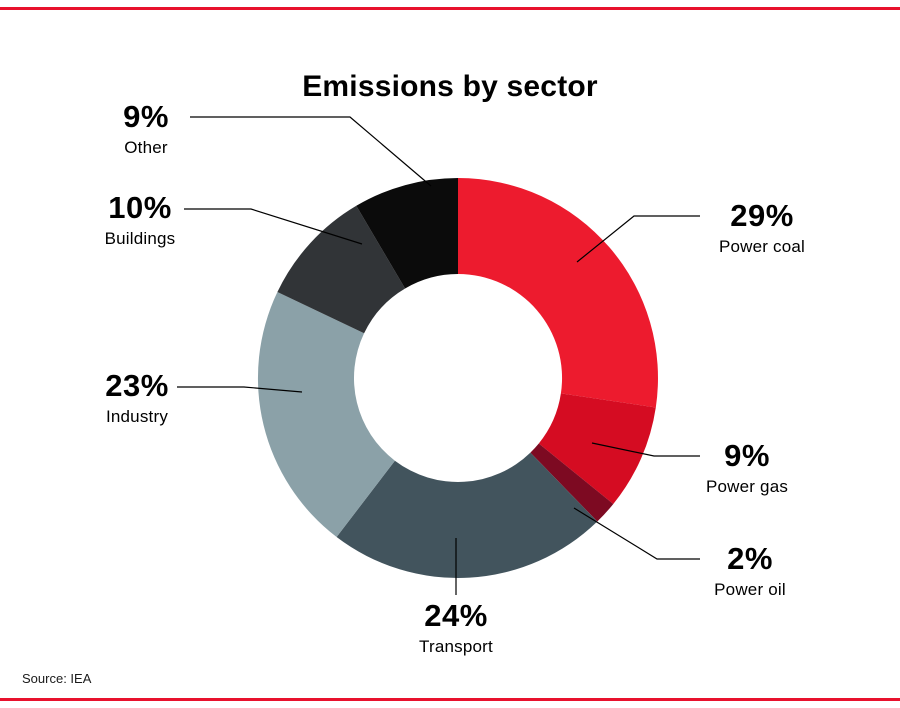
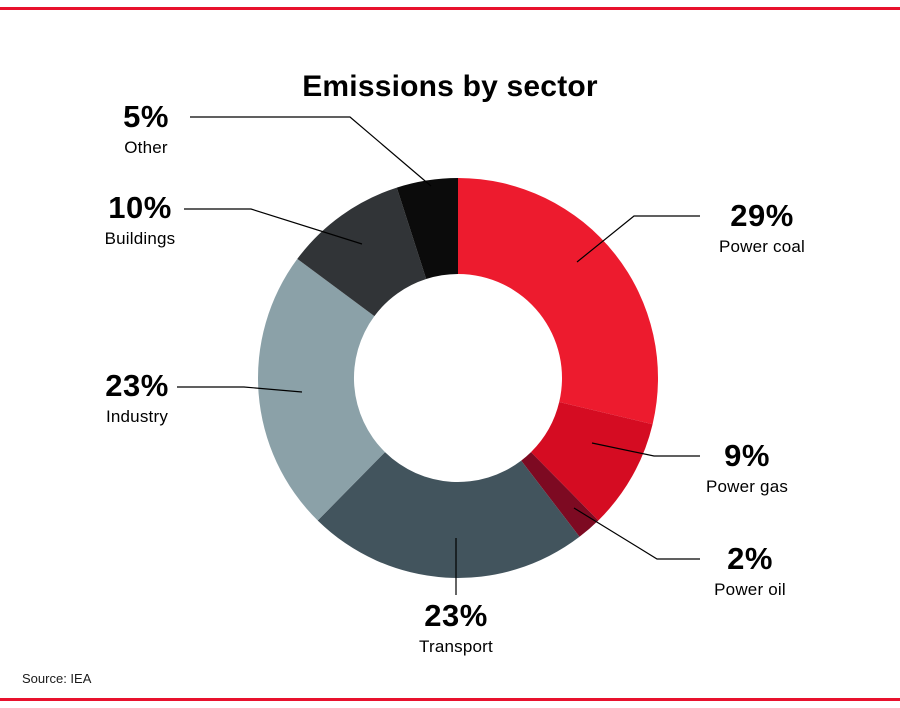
Transport: 24% -> 23%
Other: 9% -> 5%
